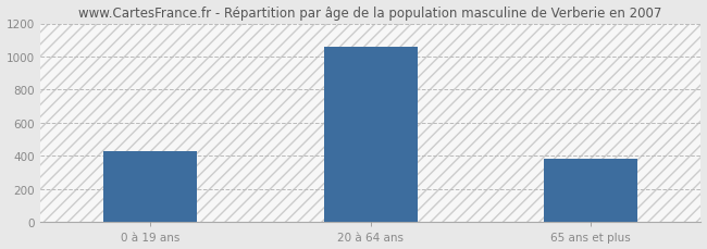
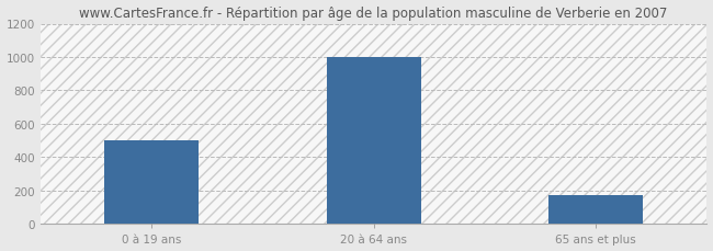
0 à 19 ans: 430 -> 500
20 à 64 ans: 1060 -> 1000
65 ans et plus: 380 -> 180
